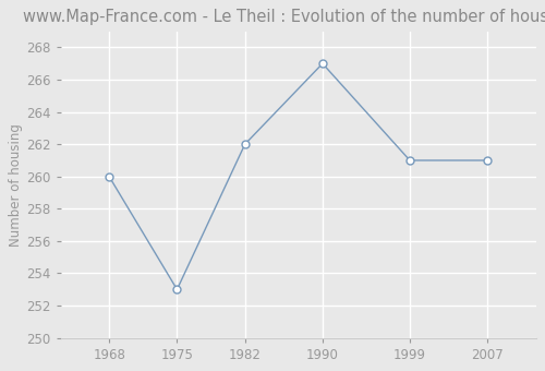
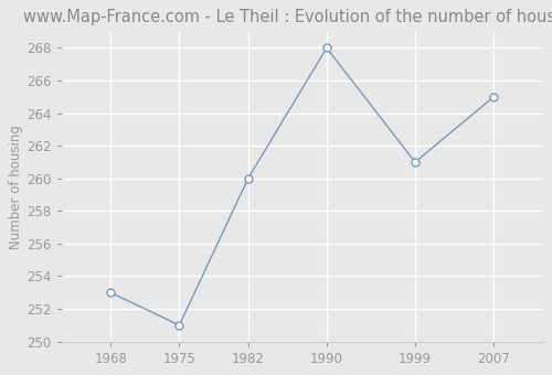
1968: 260 -> 253
1975: 253 -> 251
1982: 262 -> 260
1990: 267 -> 268
2007: 261 -> 265
